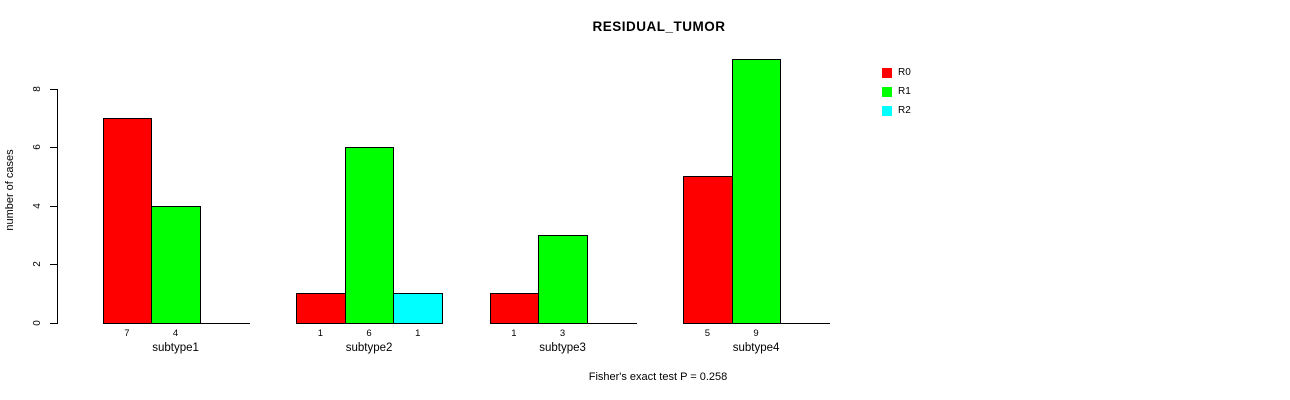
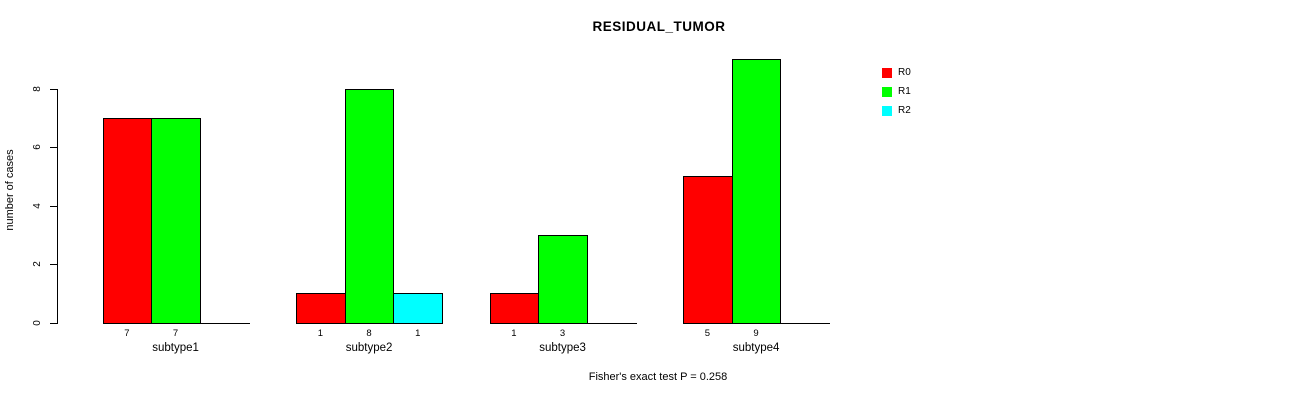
R1/subtype1: 4 -> 7
R1/subtype2: 6 -> 8
